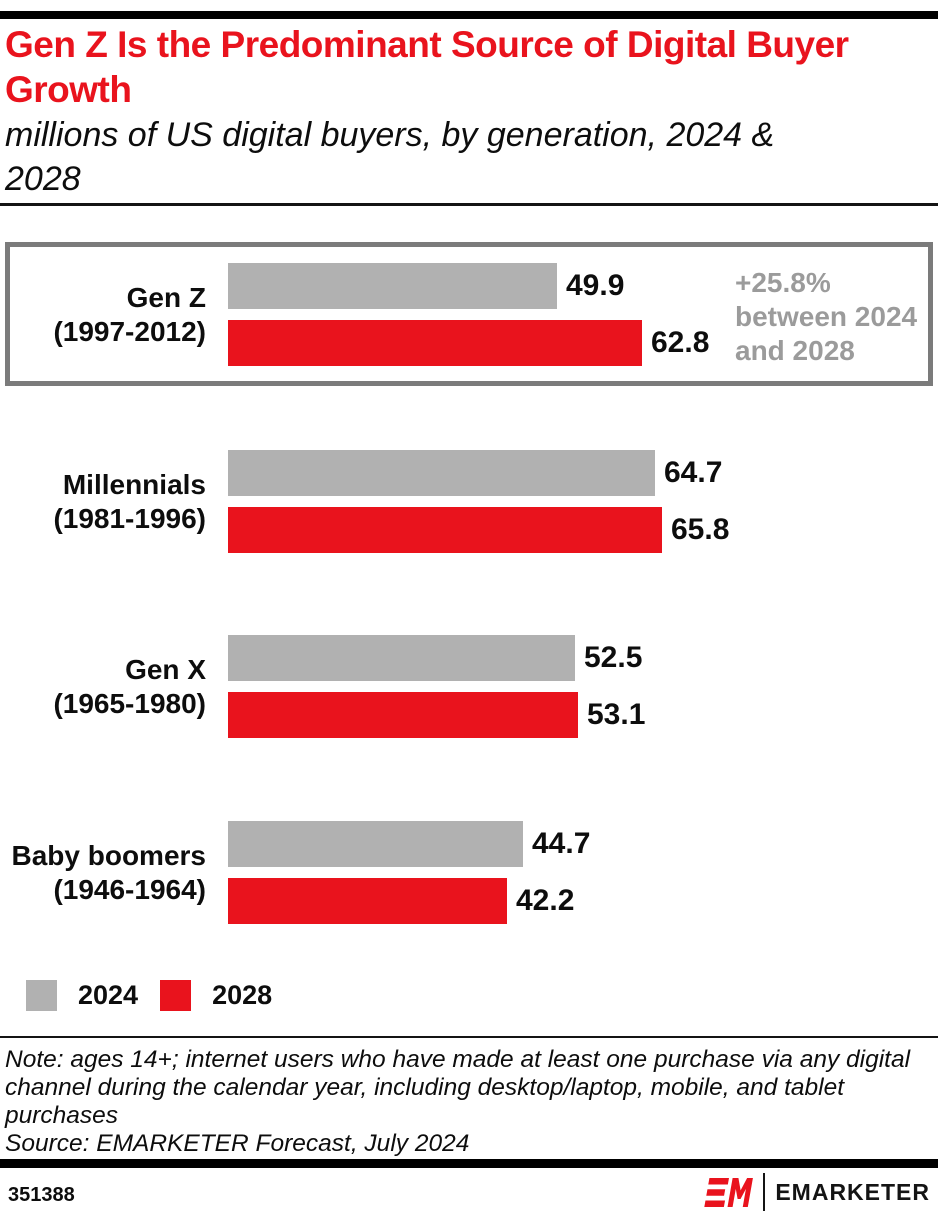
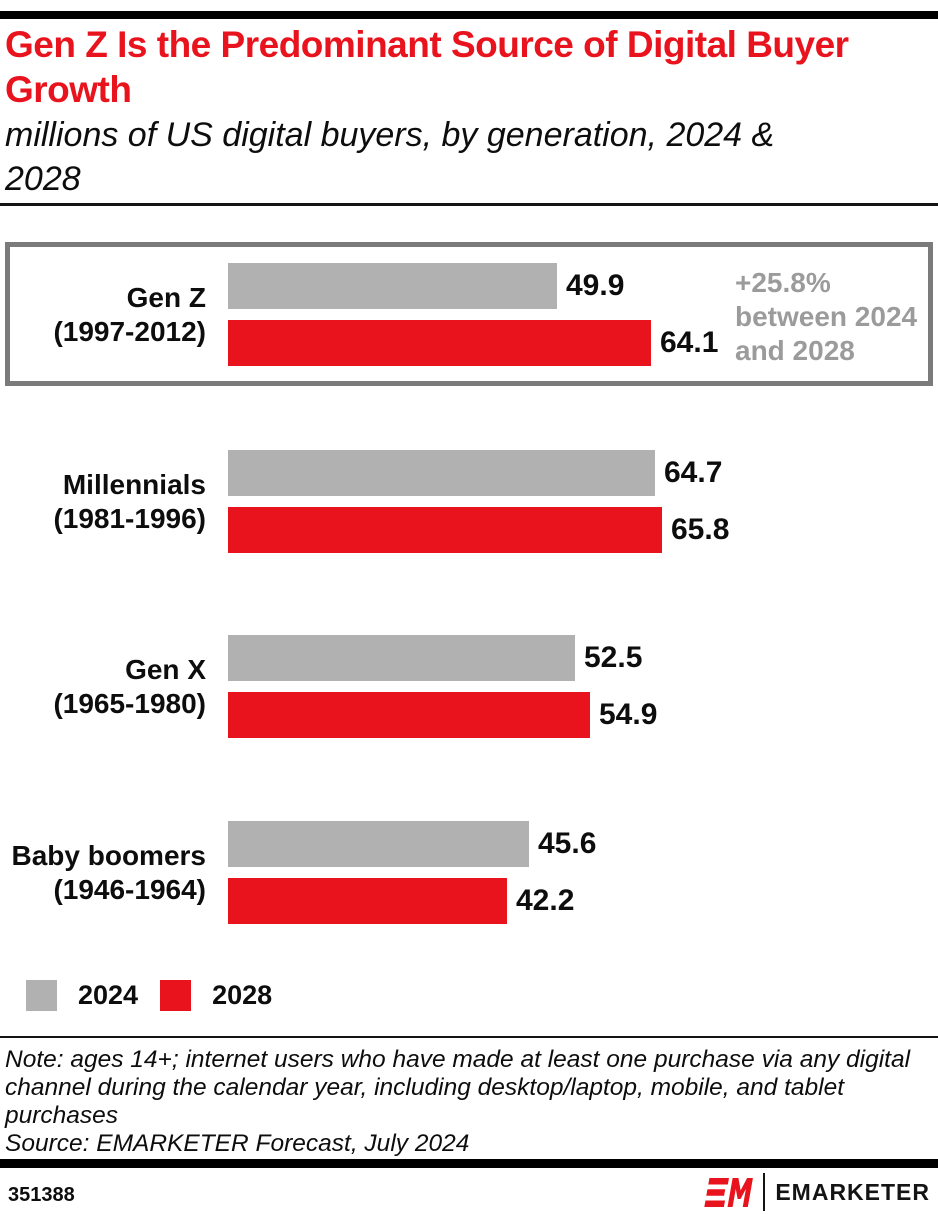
2028/Gen Z (1997-2012): 62.8 -> 64.1
2028/Gen X (1965-1980): 53.1 -> 54.9
2024/Baby boomers (1946-1964): 44.7 -> 45.6
